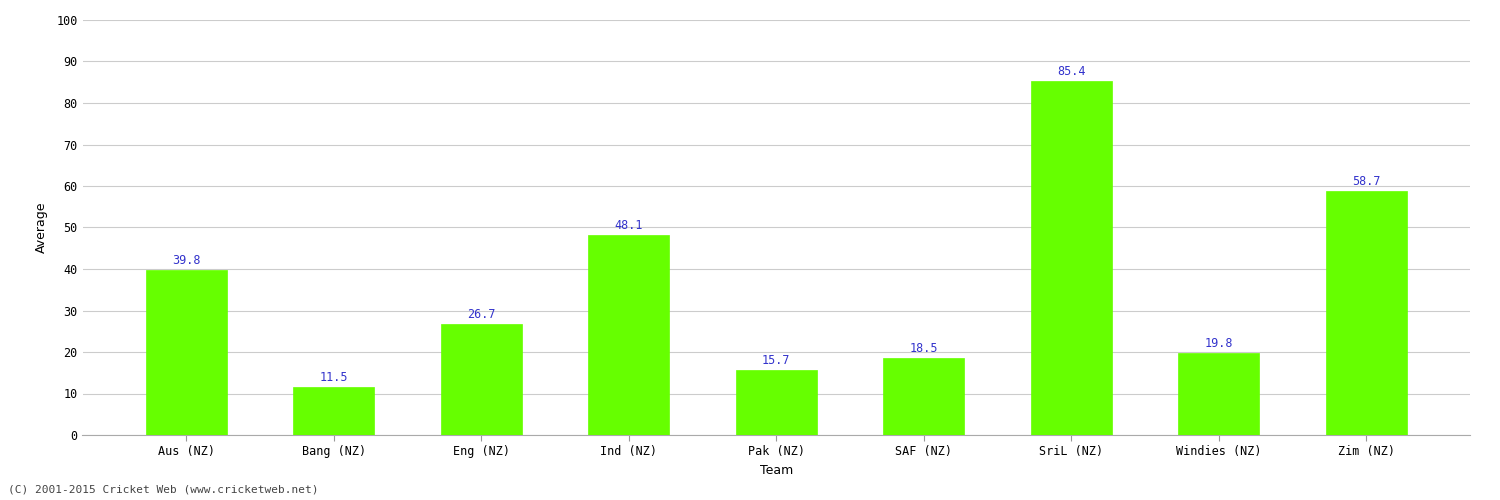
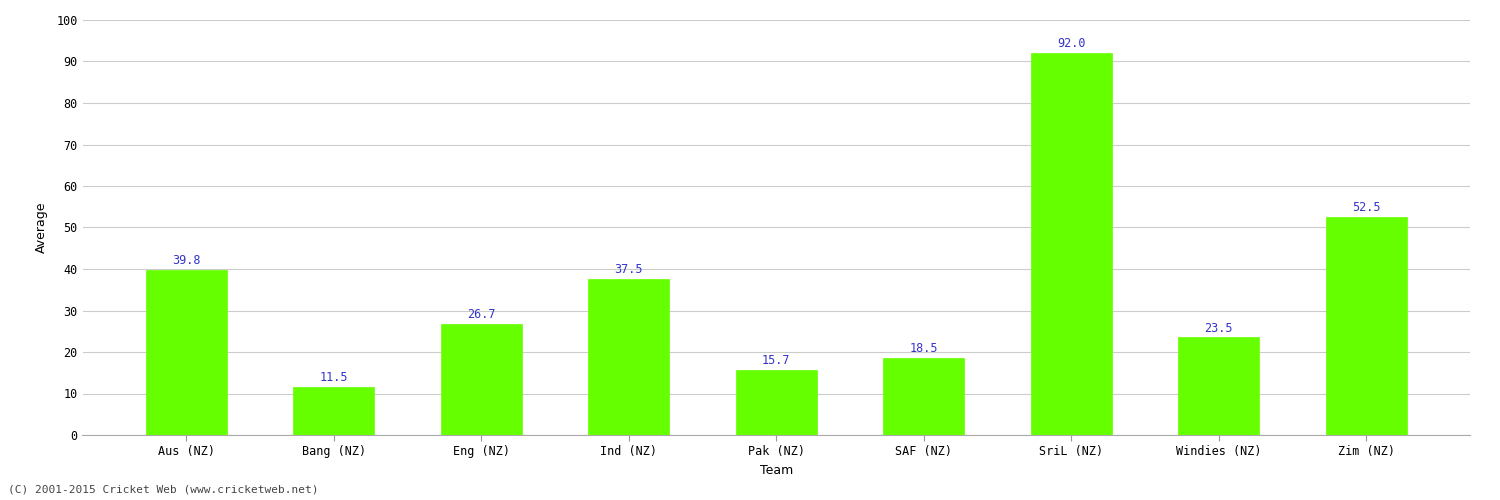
Ind (NZ): 48.1 -> 37.5
SriL (NZ): 85.4 -> 92.0
Windies (NZ): 19.8 -> 23.5
Zim (NZ): 58.7 -> 52.5
